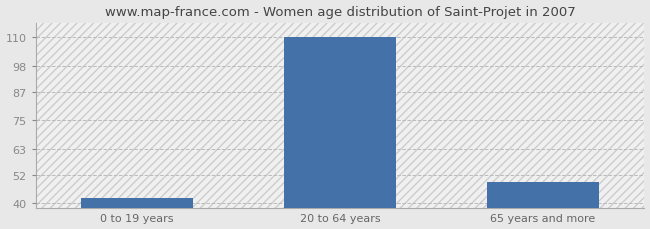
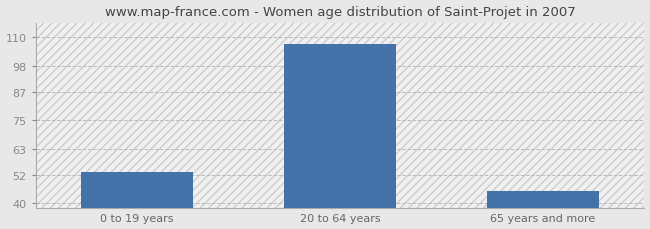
0 to 19 years: 42 -> 53
20 to 64 years: 110 -> 107
65 years and more: 49 -> 45
